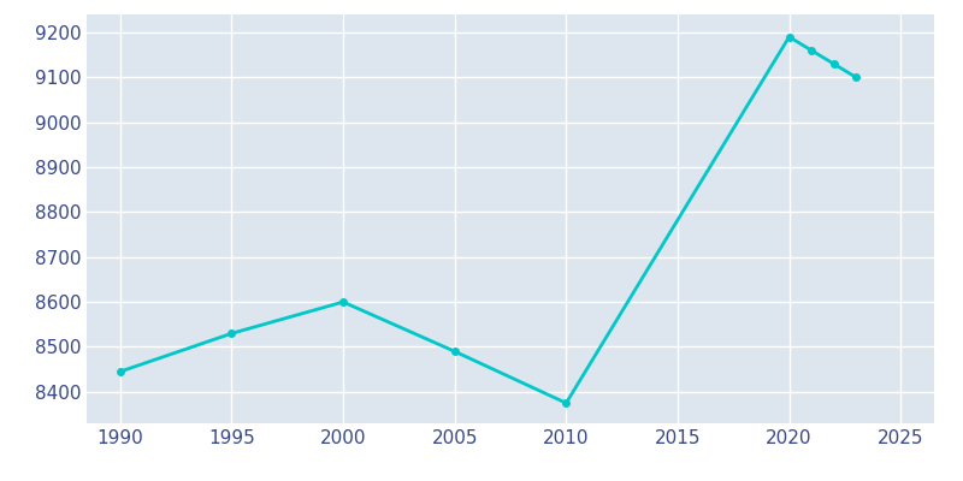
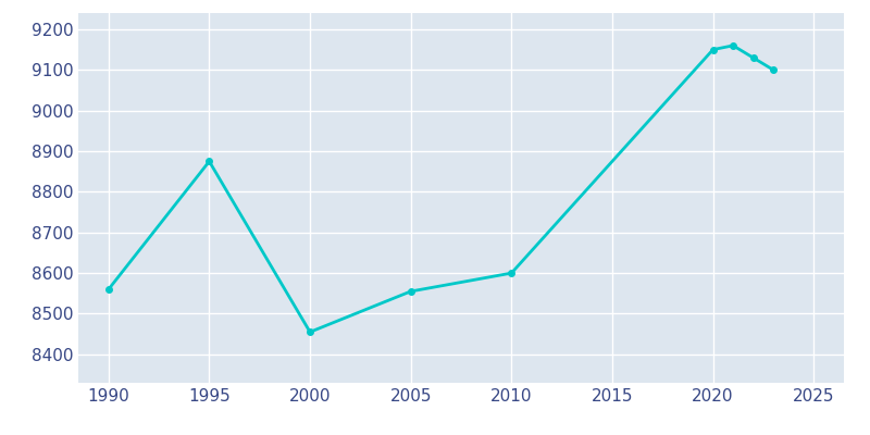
1990: 8445 -> 8560
1995: 8530 -> 8875
2000: 8600 -> 8455
2005: 8490 -> 8555
2010: 8375 -> 8600
2020: 9190 -> 9150
